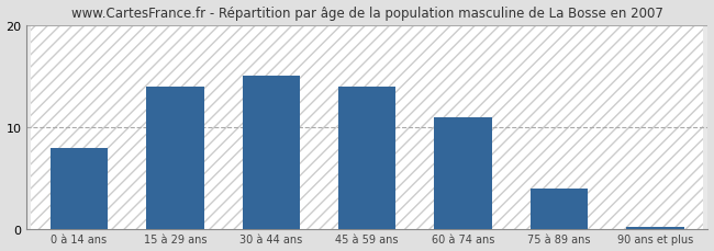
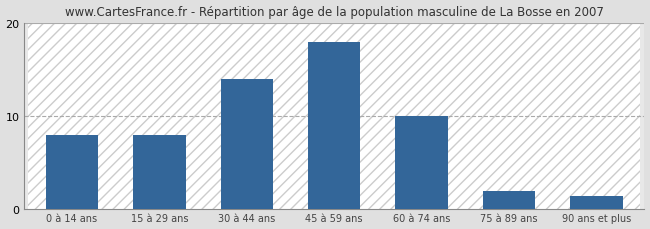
15 à 29 ans: 14.0 -> 8.0
30 à 44 ans: 15.0 -> 14.0
45 à 59 ans: 14.0 -> 18.0
60 à 74 ans: 11.0 -> 10.0
75 à 89 ans: 4.0 -> 2.0
90 ans et plus: 0.2 -> 1.4
